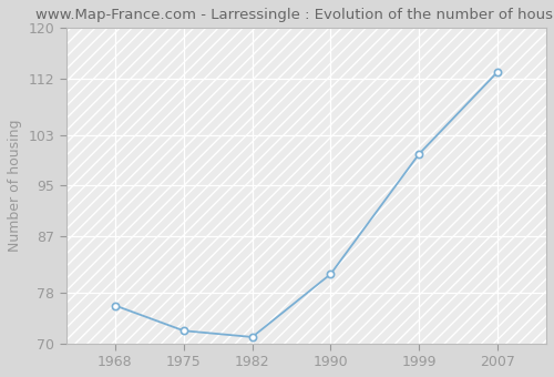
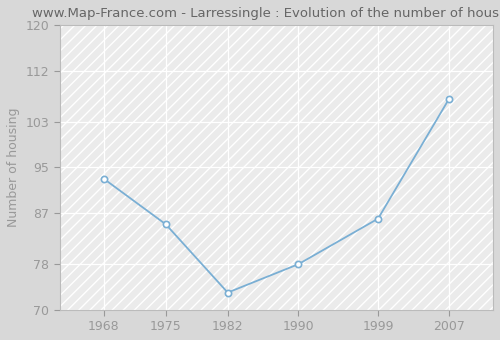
1968: 76 -> 93
1975: 72 -> 85
1982: 71 -> 73
1990: 81 -> 78
1999: 100 -> 86
2007: 113 -> 107
